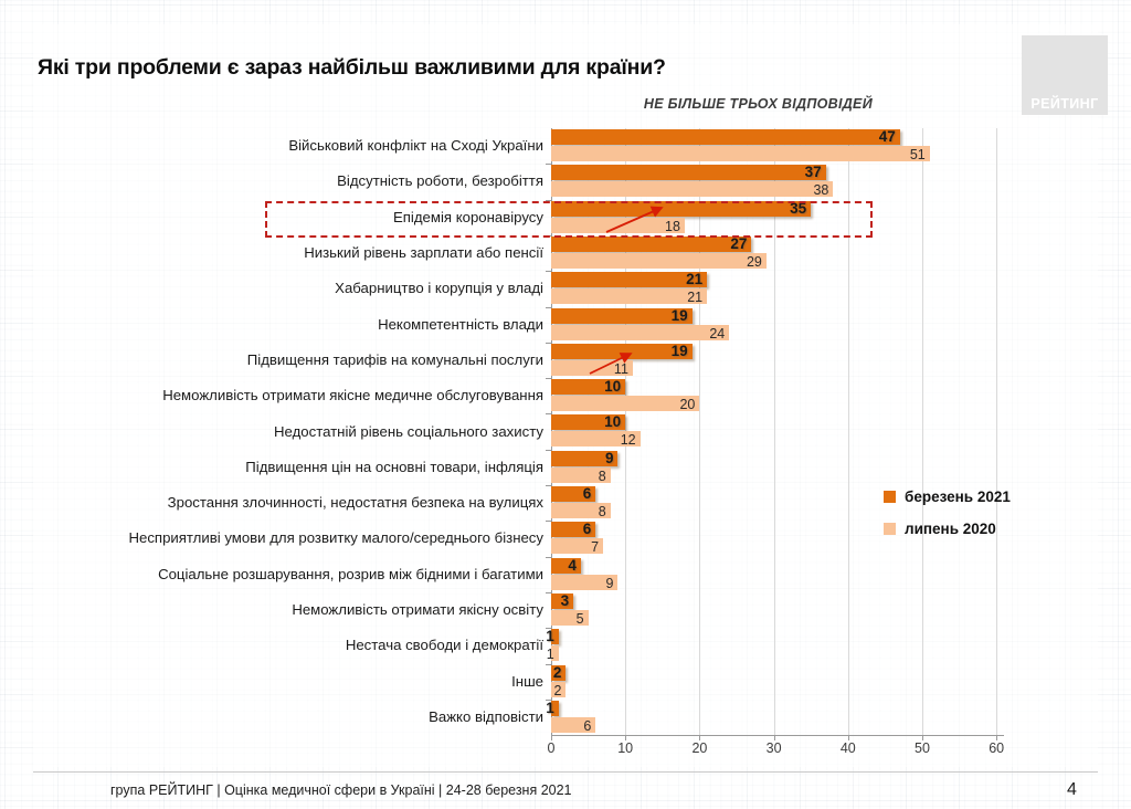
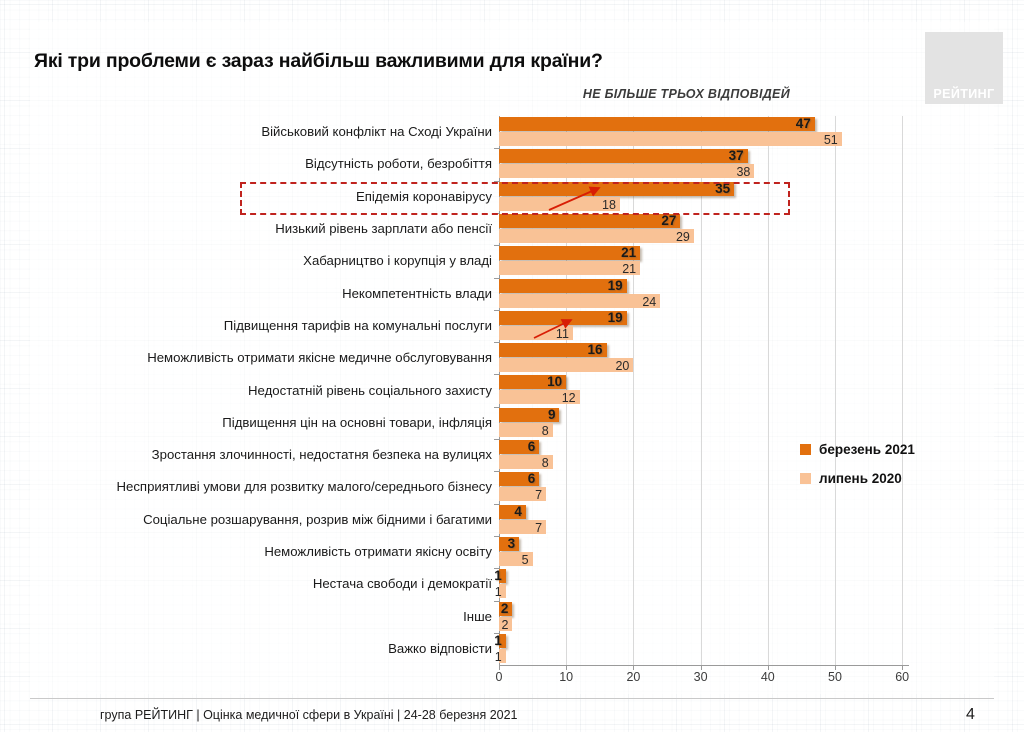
березень 2021/Неможливість отримати якісне медичне обслуговування: 10 -> 16
липень 2020/Соціальне розшарування, розрив між бідними і багатими: 9 -> 7
липень 2020/Важко відповісти: 6 -> 1
